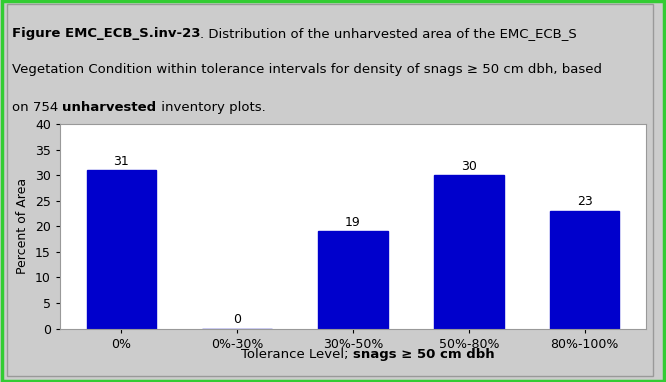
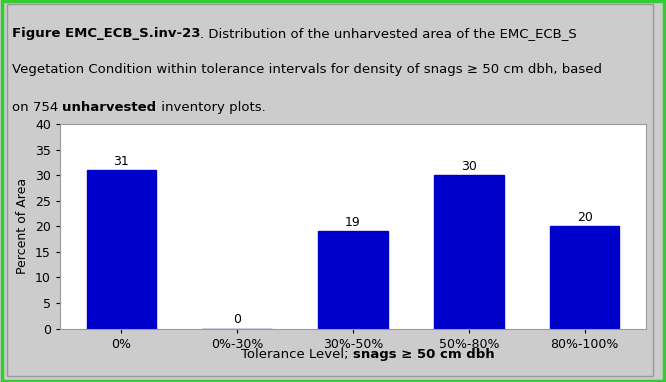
80%-100%: 23 -> 20
